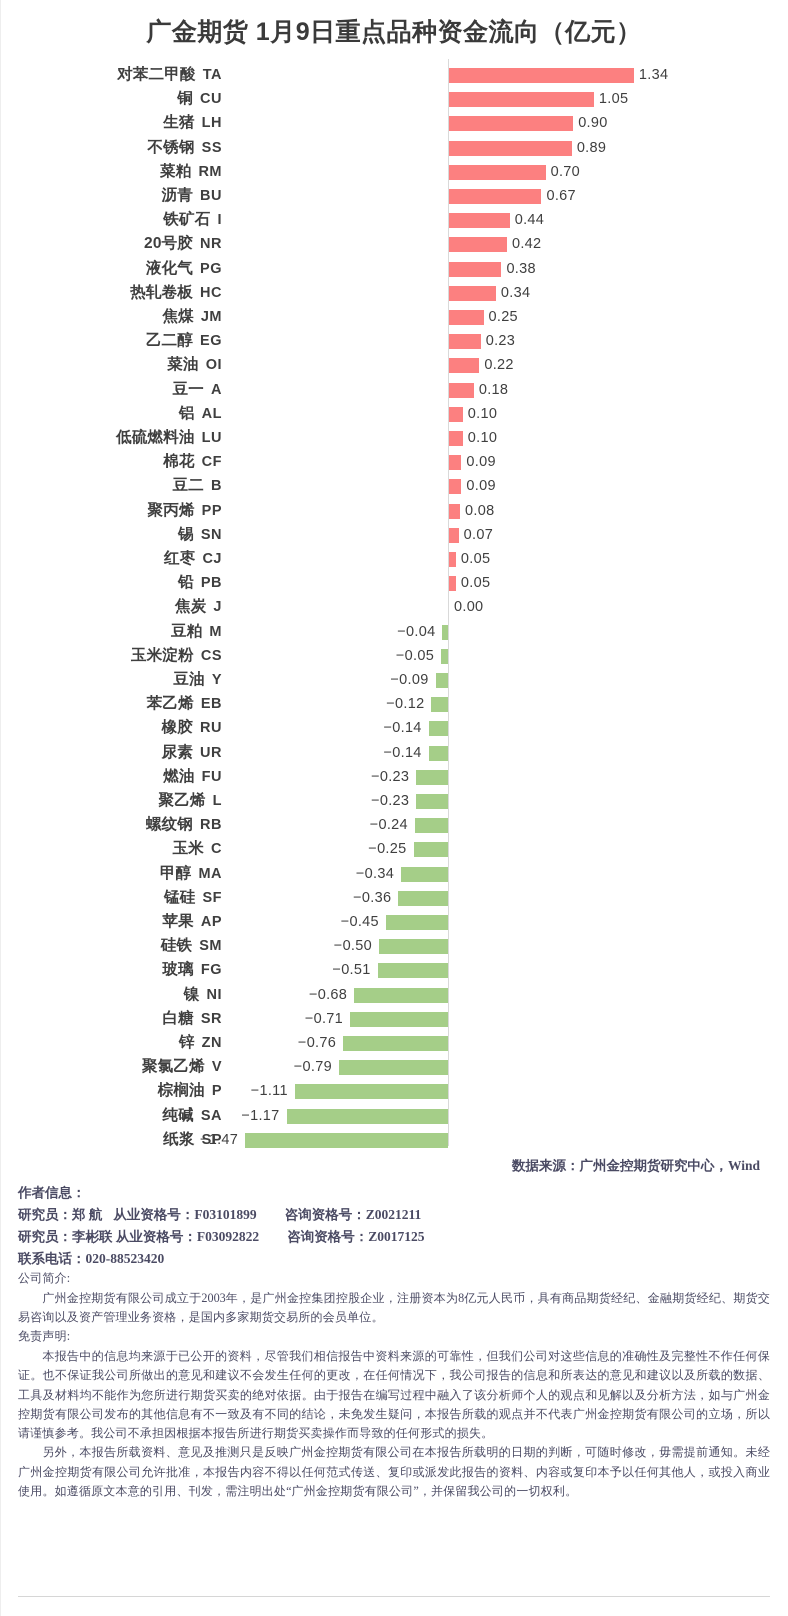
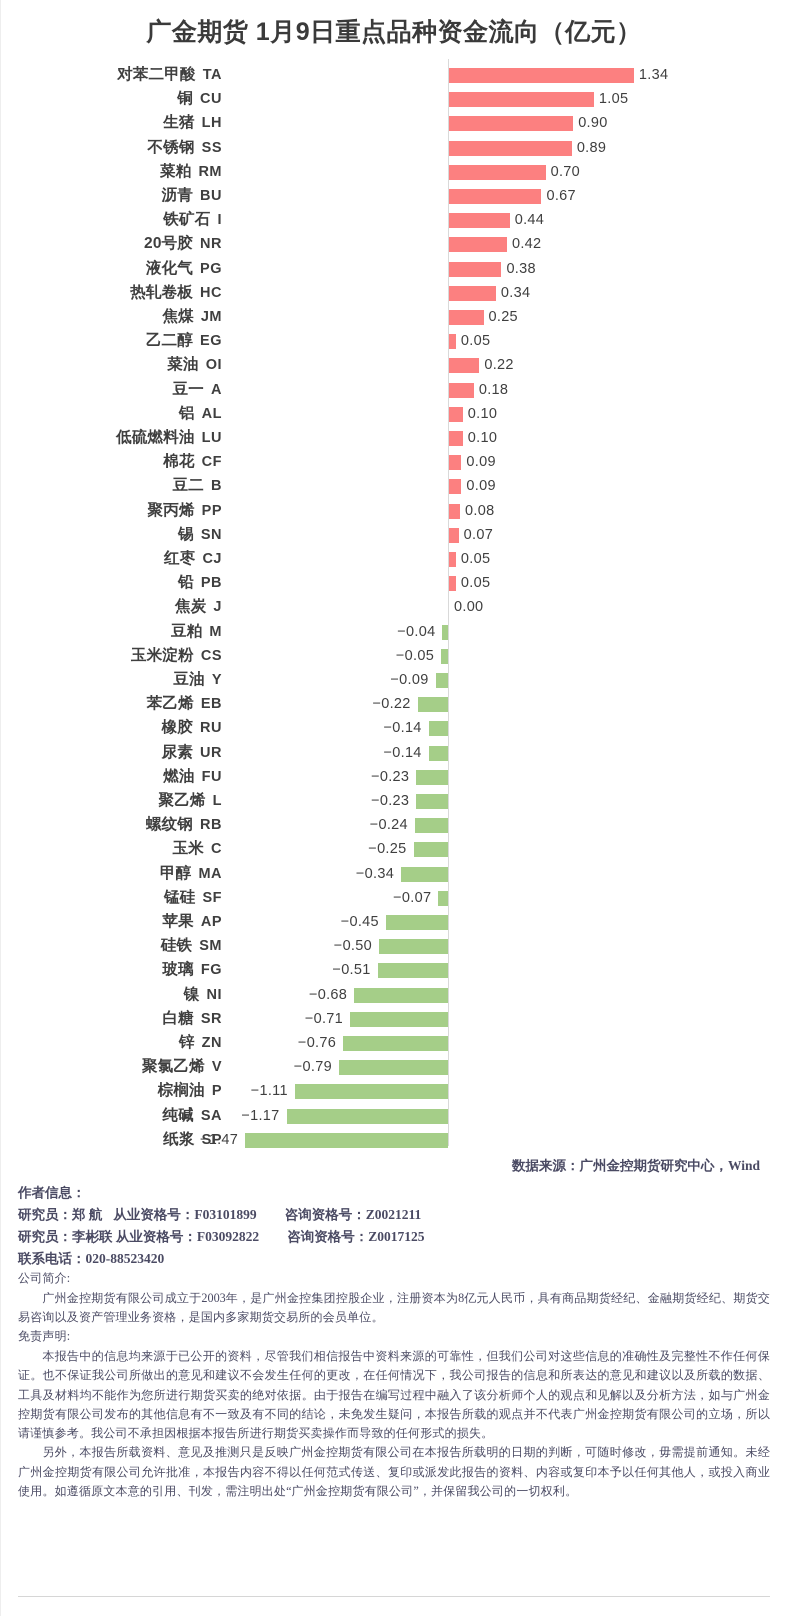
乙二醇: 0.23 -> 0.05
苯乙烯: −0.12 -> −0.22
锰硅: −0.36 -> −0.07
